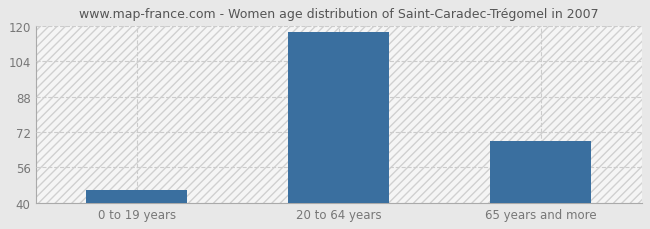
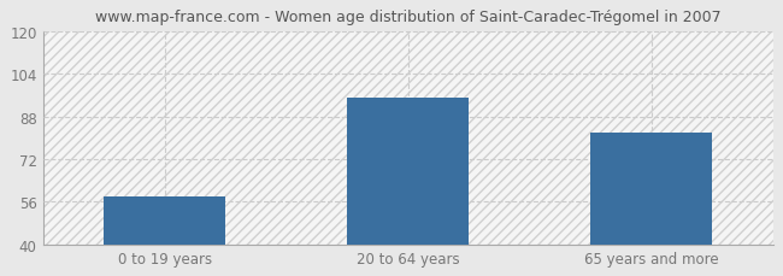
0 to 19 years: 46 -> 58
20 to 64 years: 117 -> 95
65 years and more: 68 -> 82
